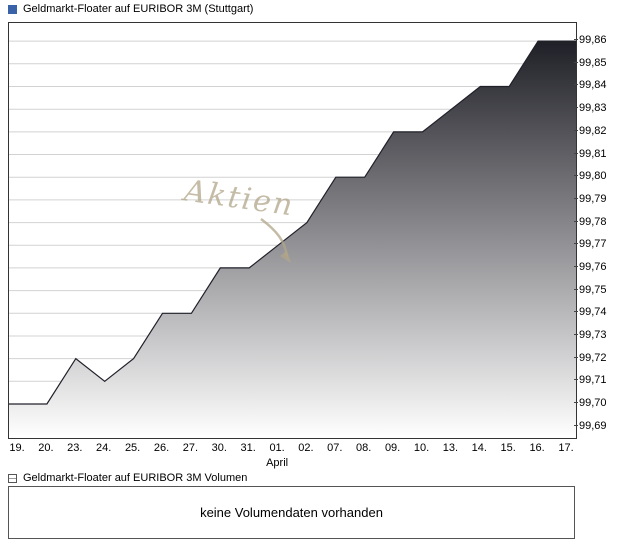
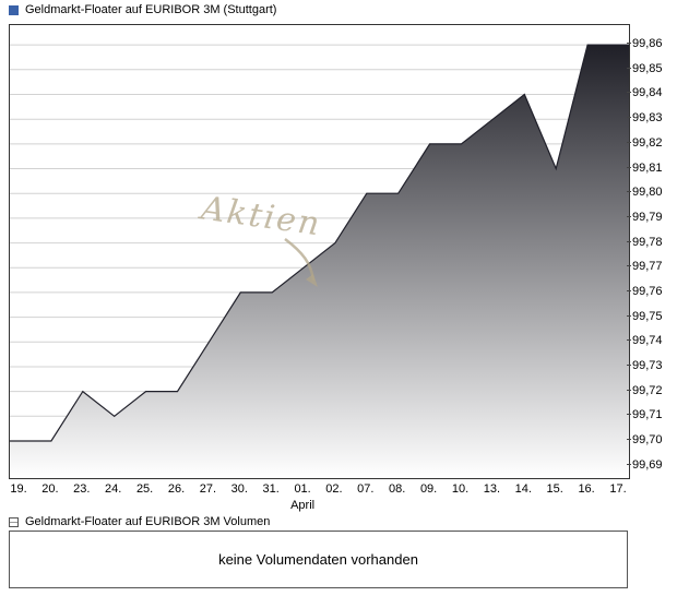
26.: 99,74 -> 99,72
15.: 99,84 -> 99,81
